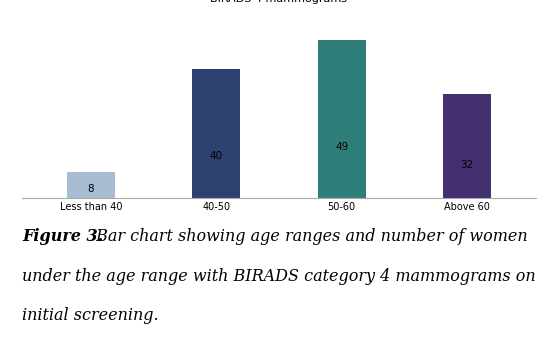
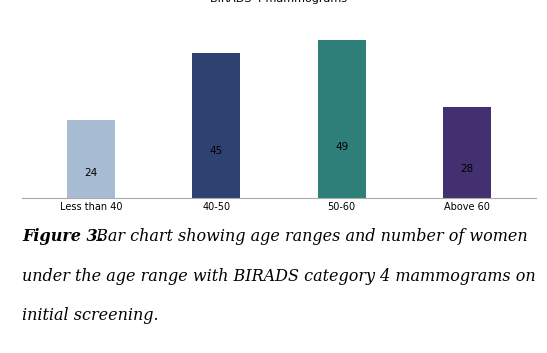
Less than 40: 8 -> 24
40-50: 40 -> 45
Above 60: 32 -> 28
